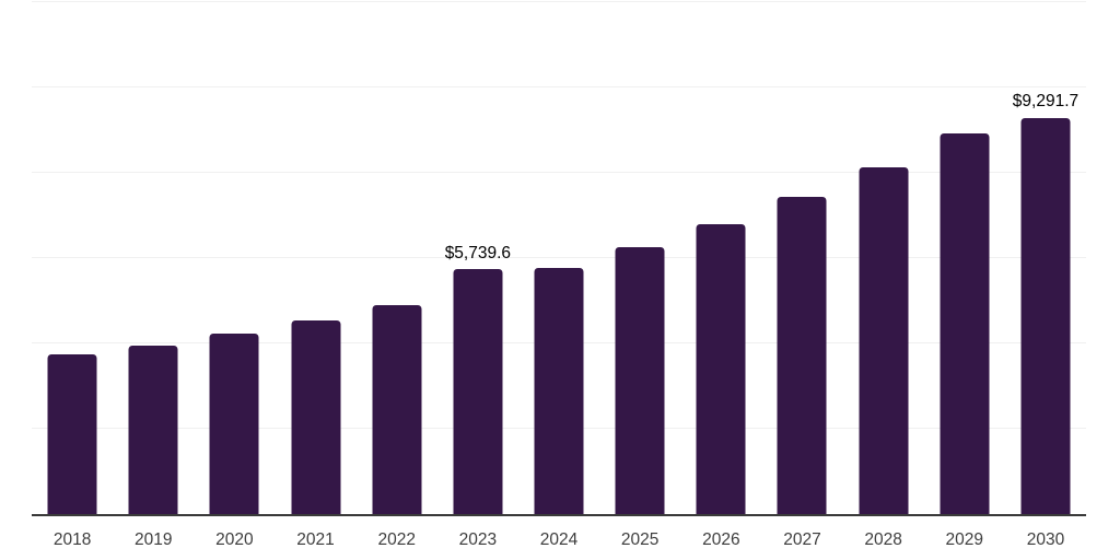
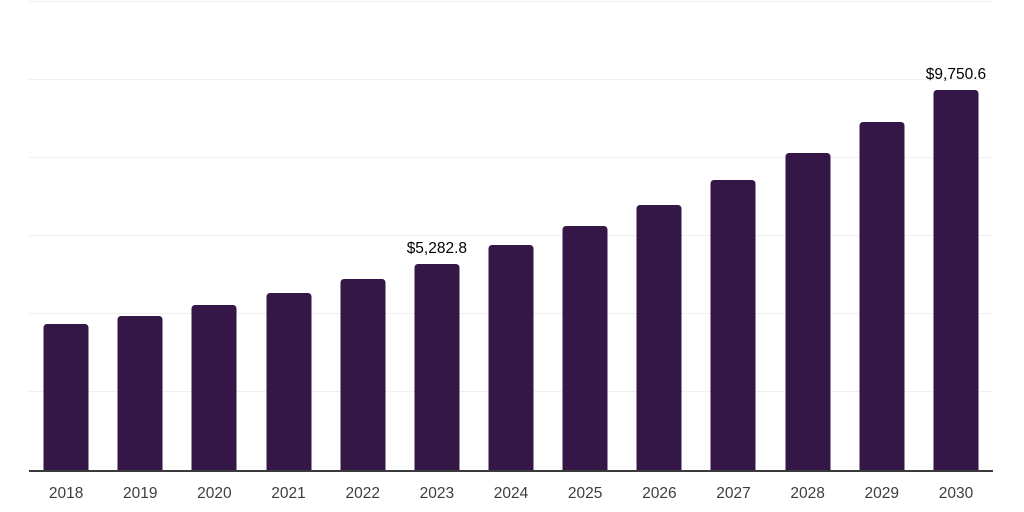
2023: $5,739.6 -> $5,282.8
2030: $9,291.7 -> $9,750.6
